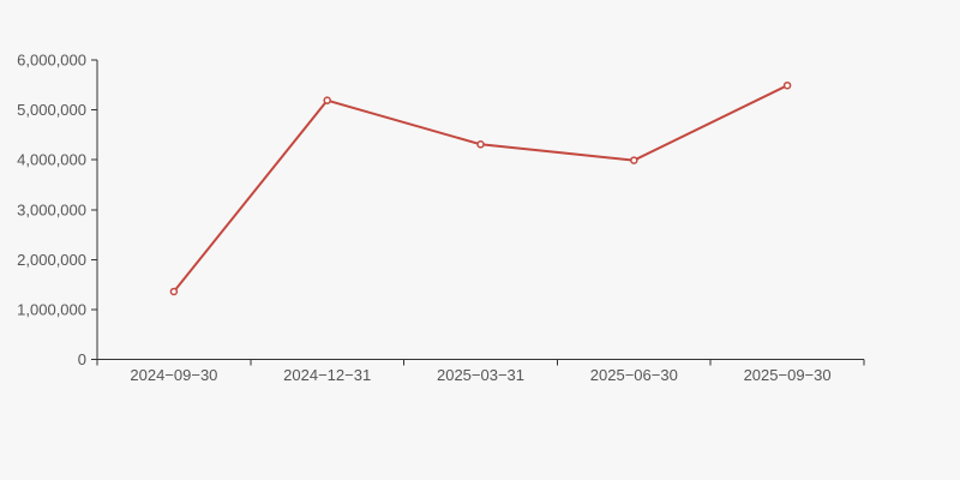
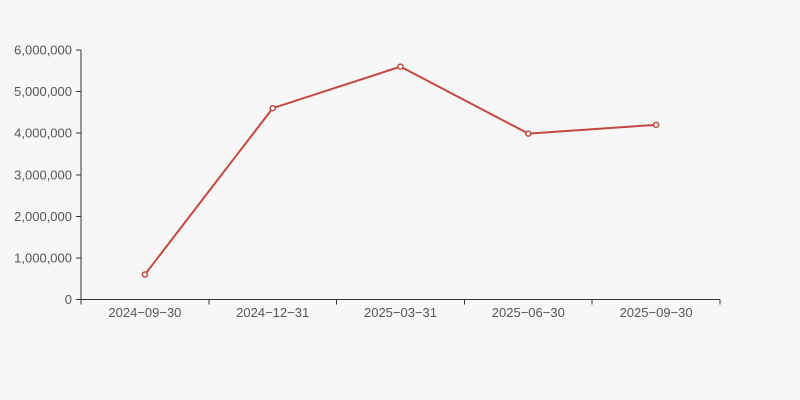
2024−09−30: 1400000 -> 600000
2024−12−31: 5200000 -> 4600000
2025−03−31: 4300000 -> 5600000
2025−09−30: 5500000 -> 4200000
